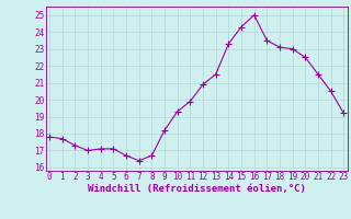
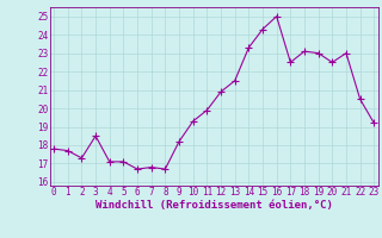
3: 17.0 -> 18.5
7: 16.4 -> 16.8
17: 23.5 -> 22.5
21: 21.5 -> 23.0
